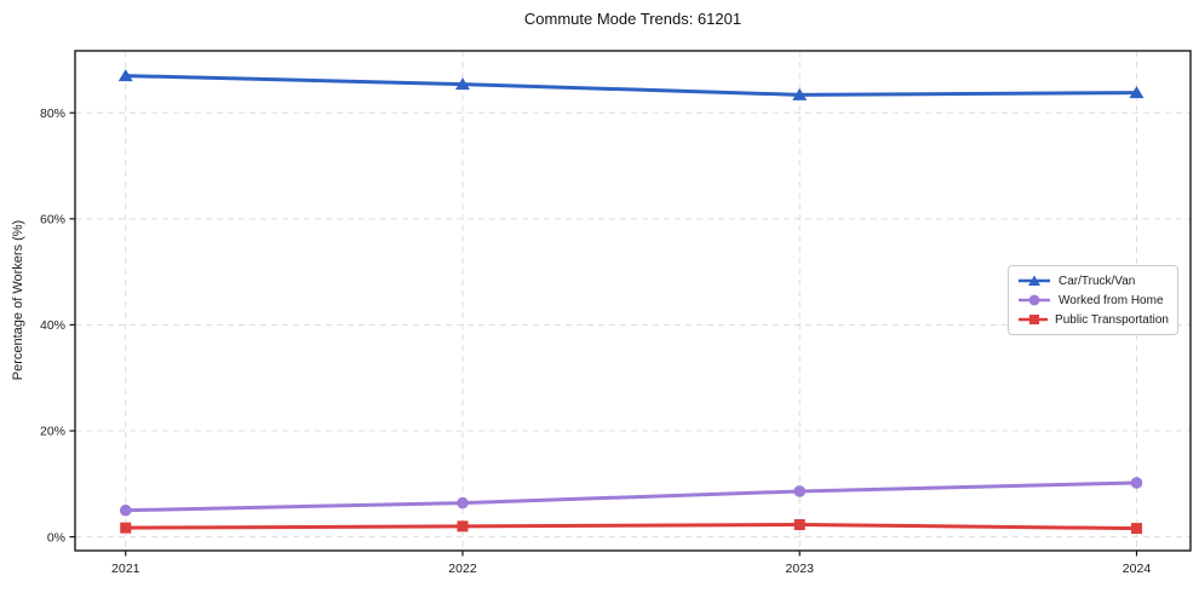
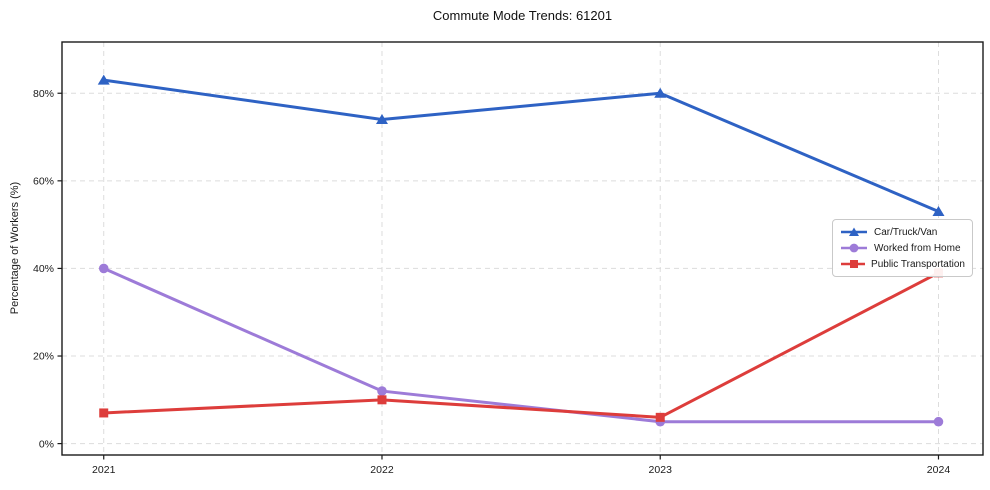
Car/Truck/Van/2021: 87% -> 83%
Worked from Home/2021: 5% -> 40%
Public Transportation/2021: 2% -> 7%
Car/Truck/Van/2022: 85% -> 74%
Worked from Home/2022: 6% -> 12%
Public Transportation/2022: 2% -> 10%
Car/Truck/Van/2023: 83% -> 80%
Worked from Home/2023: 9% -> 5%
Public Transportation/2023: 2% -> 6%
Car/Truck/Van/2024: 84% -> 53%
Worked from Home/2024: 10% -> 5%
Public Transportation/2024: 2% -> 39%
